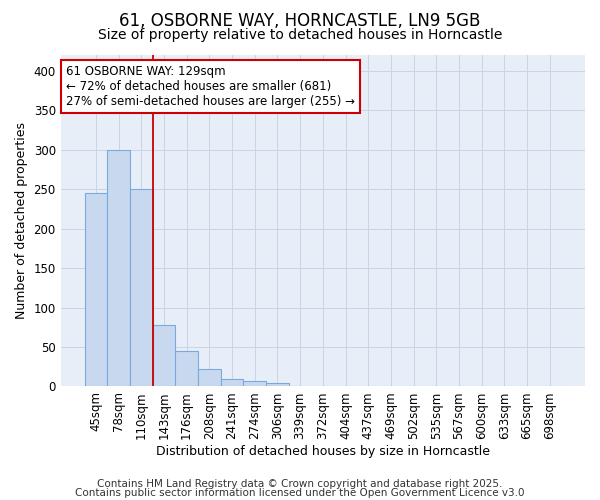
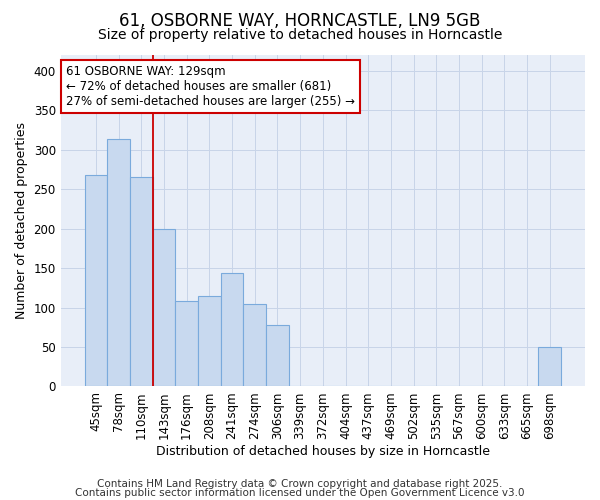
45sqm: 245 -> 268
78sqm: 300 -> 314
110sqm: 250 -> 266
143sqm: 78 -> 200
176sqm: 45 -> 108
208sqm: 22 -> 114
241sqm: 9 -> 144
274sqm: 7 -> 104
306sqm: 4 -> 78
698sqm: 1 -> 50
